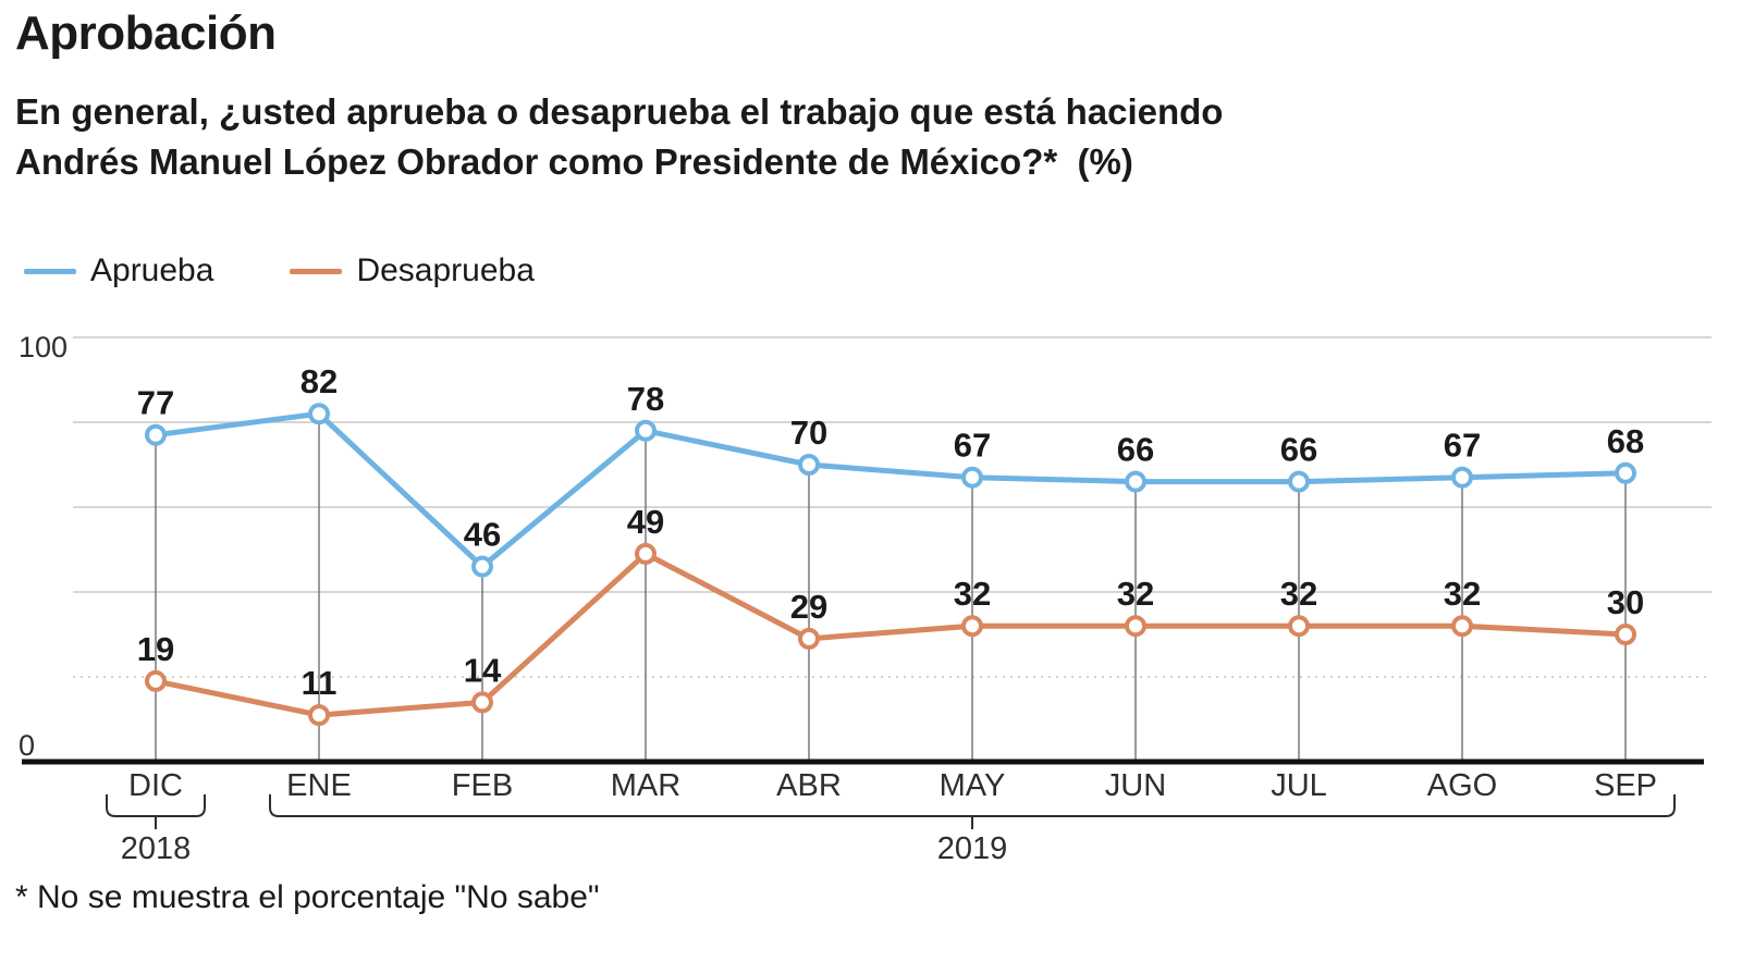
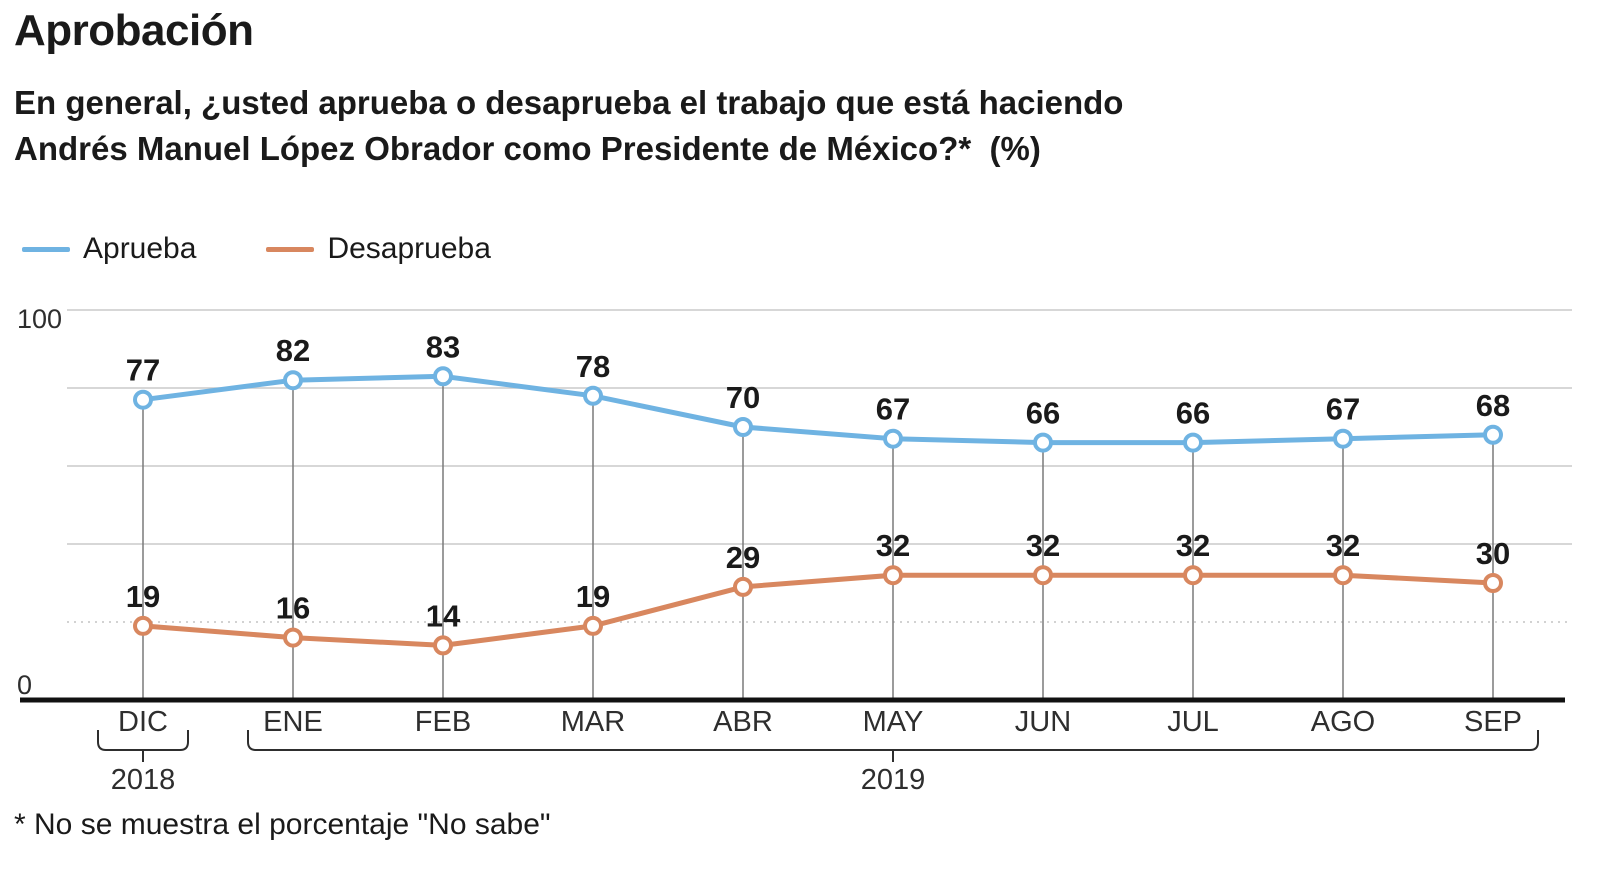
Desaprueba/ENE: 11 -> 16
Aprueba/FEB: 46 -> 83
Desaprueba/MAR: 49 -> 19
